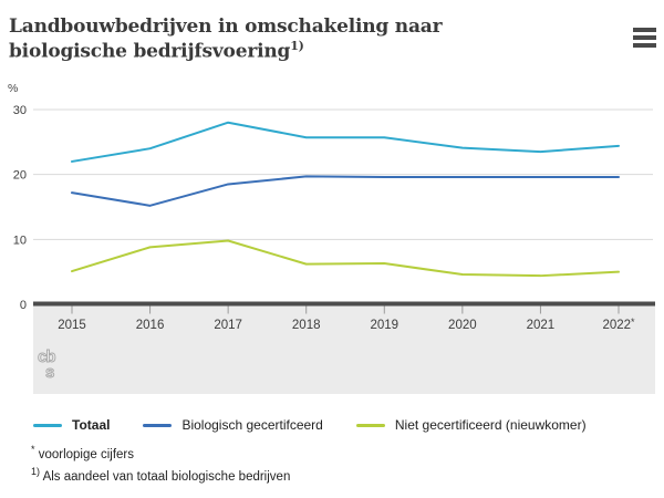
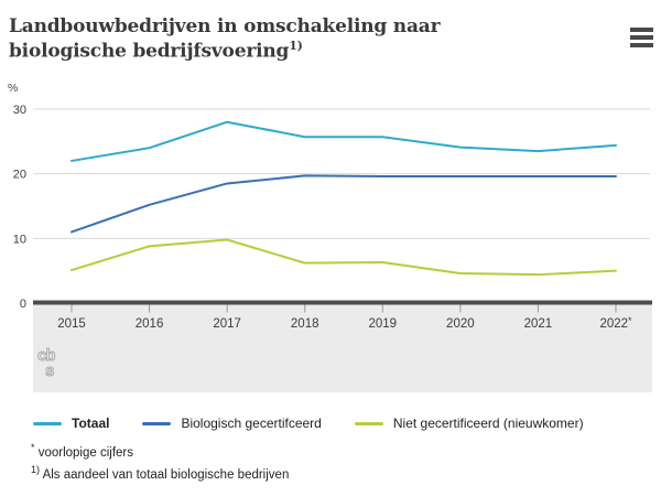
Biologisch gecertifceerd/2015: 17 -> 11
